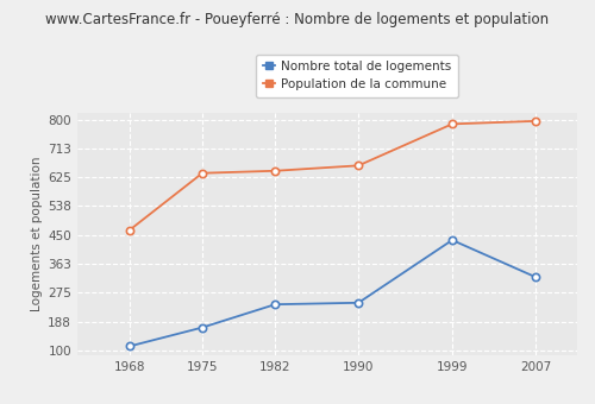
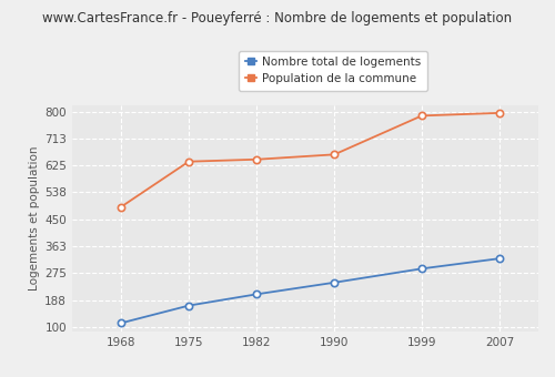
Population de la commune/1968: 465 -> 490
Nombre total de logements/1982: 240 -> 207
Nombre total de logements/1999: 435 -> 290
